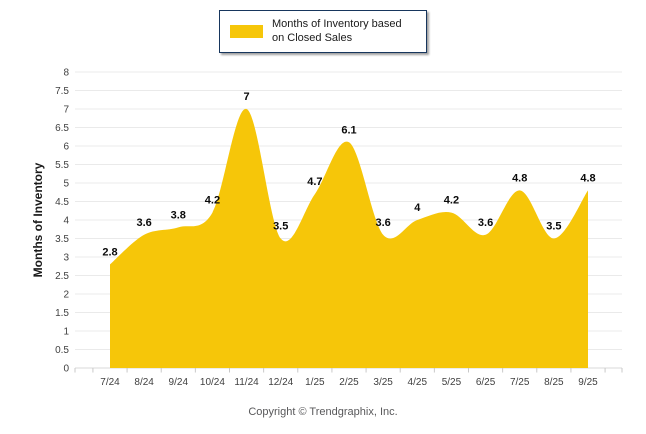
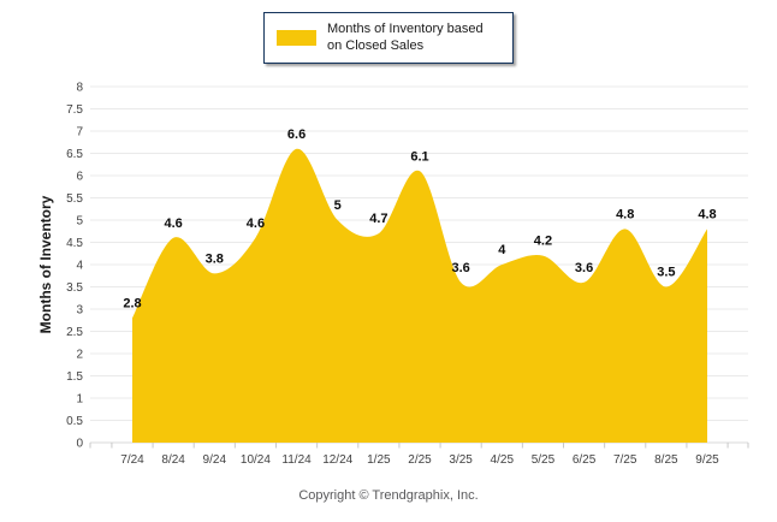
8/24: 3.6 -> 4.6
10/24: 4.2 -> 4.6
11/24: 7 -> 6.6
12/24: 3.5 -> 5
